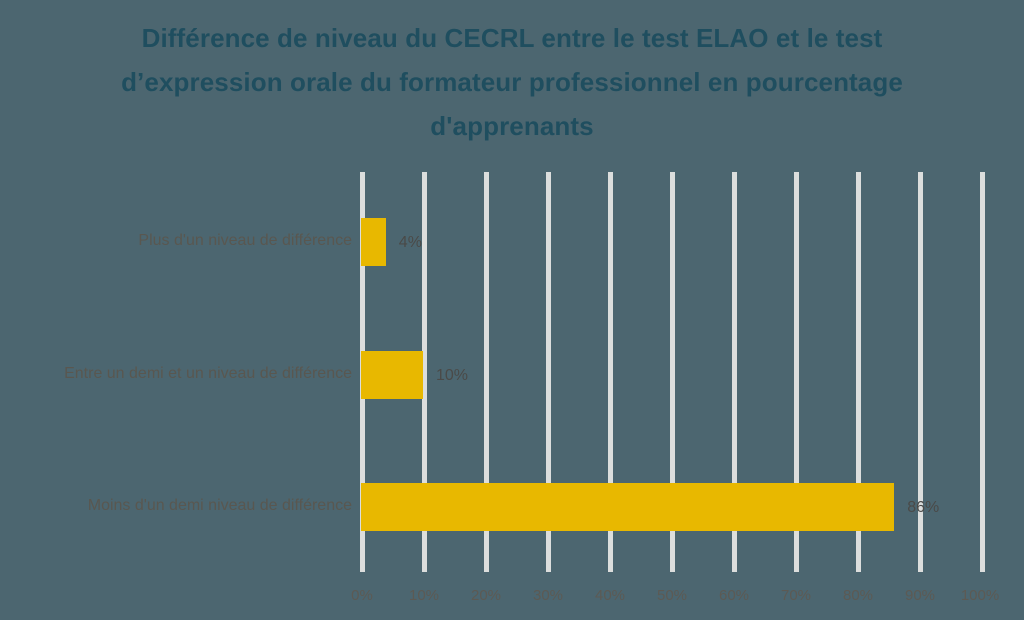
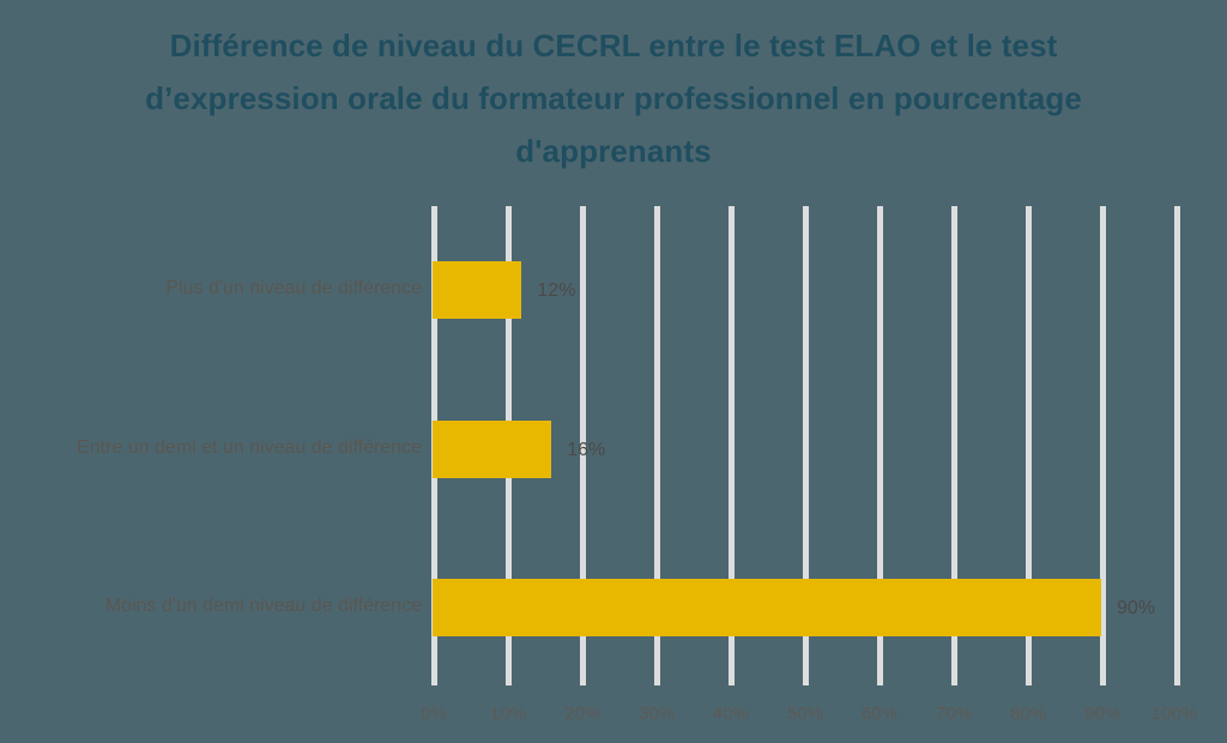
Plus d'un niveau de différence: 4% -> 12%
Entre un demi et un niveau de différence: 10% -> 16%
Moins d'un demi niveau de différence: 86% -> 90%
